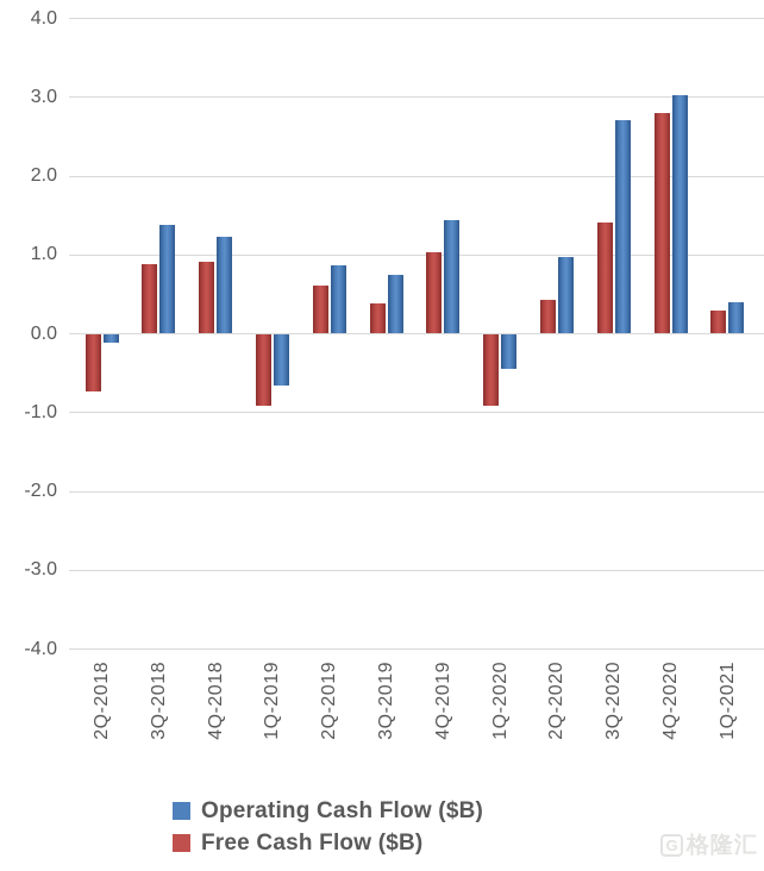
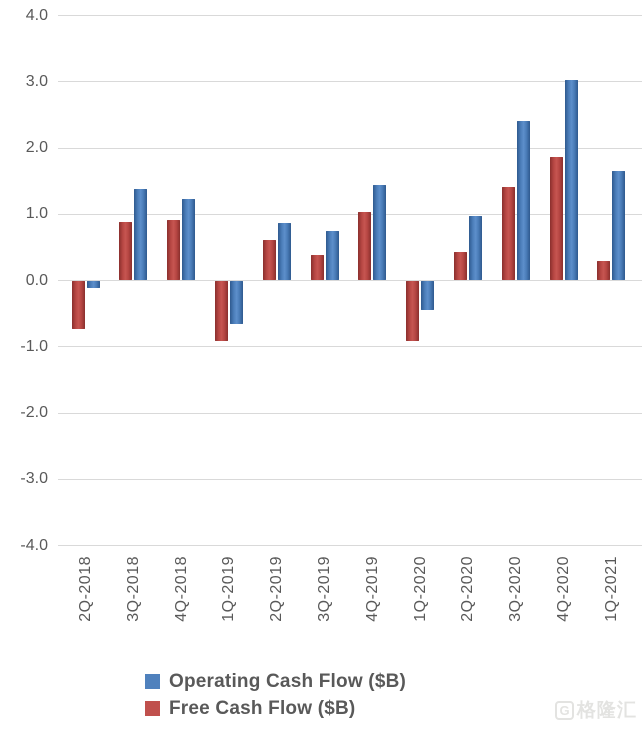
Operating Cash Flow ($B)/3Q-2020: 2.7 -> 2.4
Free Cash Flow ($B)/4Q-2020: 2.8 -> 1.9
Operating Cash Flow ($B)/1Q-2021: 0.4 -> 1.6
